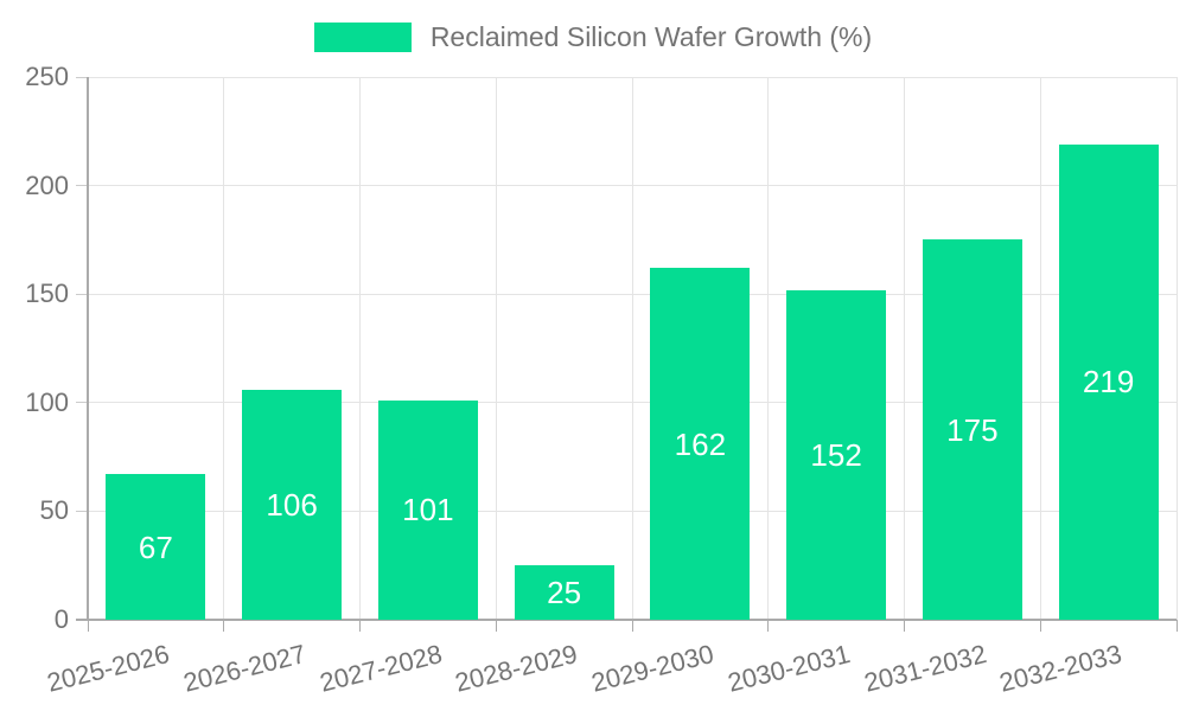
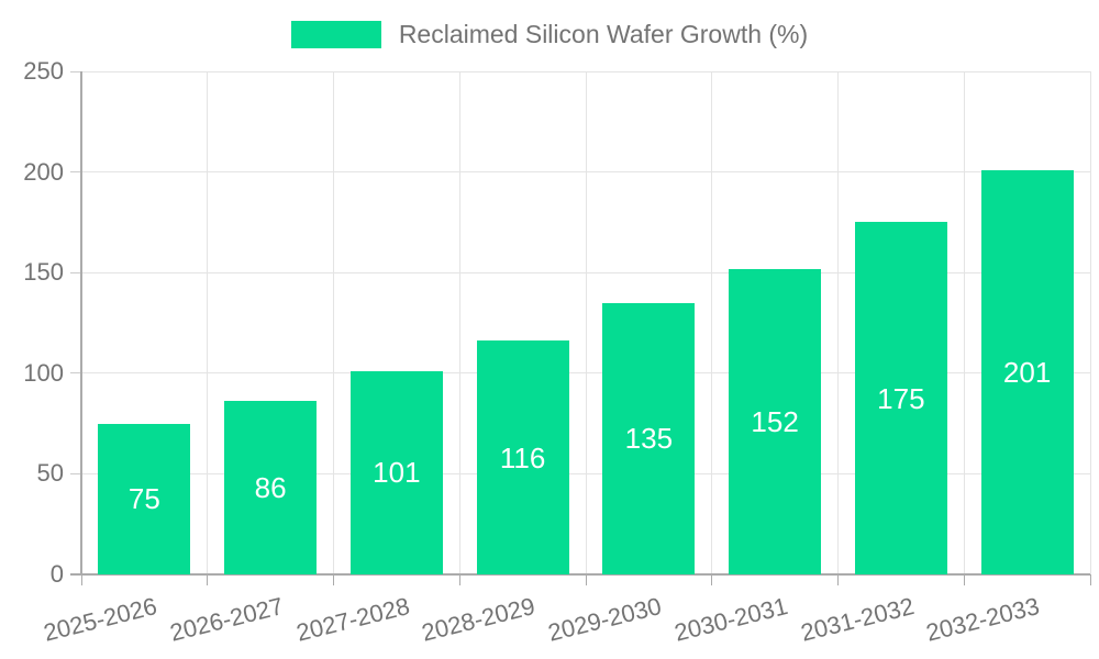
2025-2026: 67 -> 75
2026-2027: 106 -> 86
2028-2029: 25 -> 116
2029-2030: 162 -> 135
2032-2033: 219 -> 201
